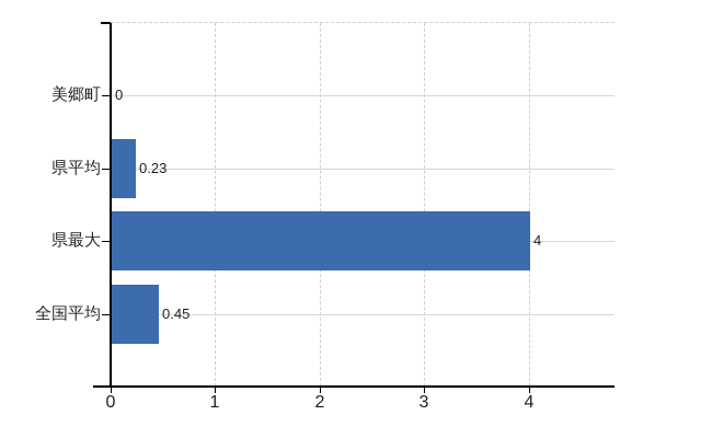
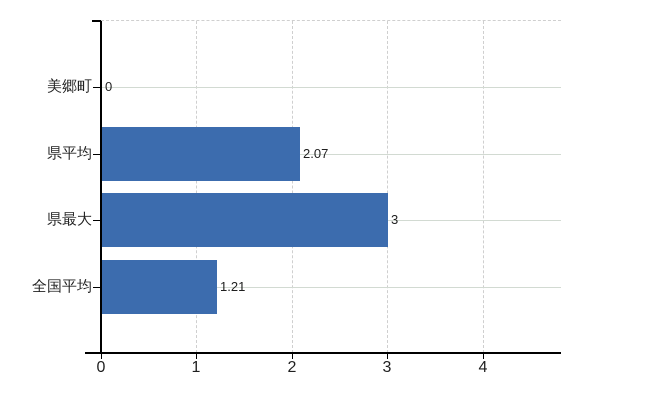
県平均: 0.23 -> 2.07
県最大: 4 -> 3
全国平均: 0.45 -> 1.21
